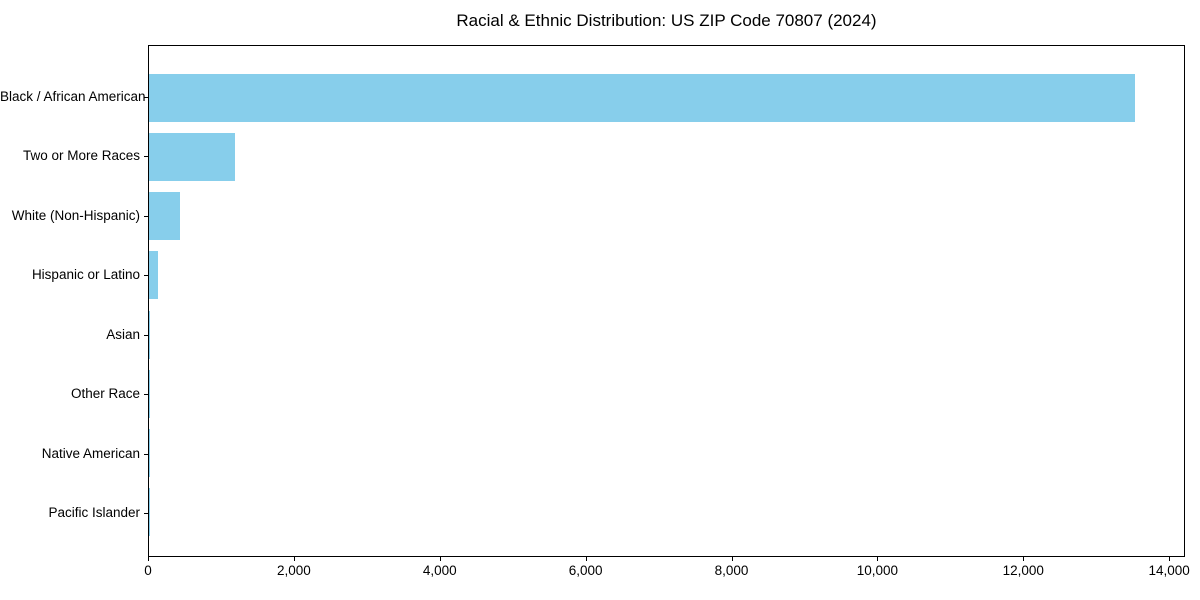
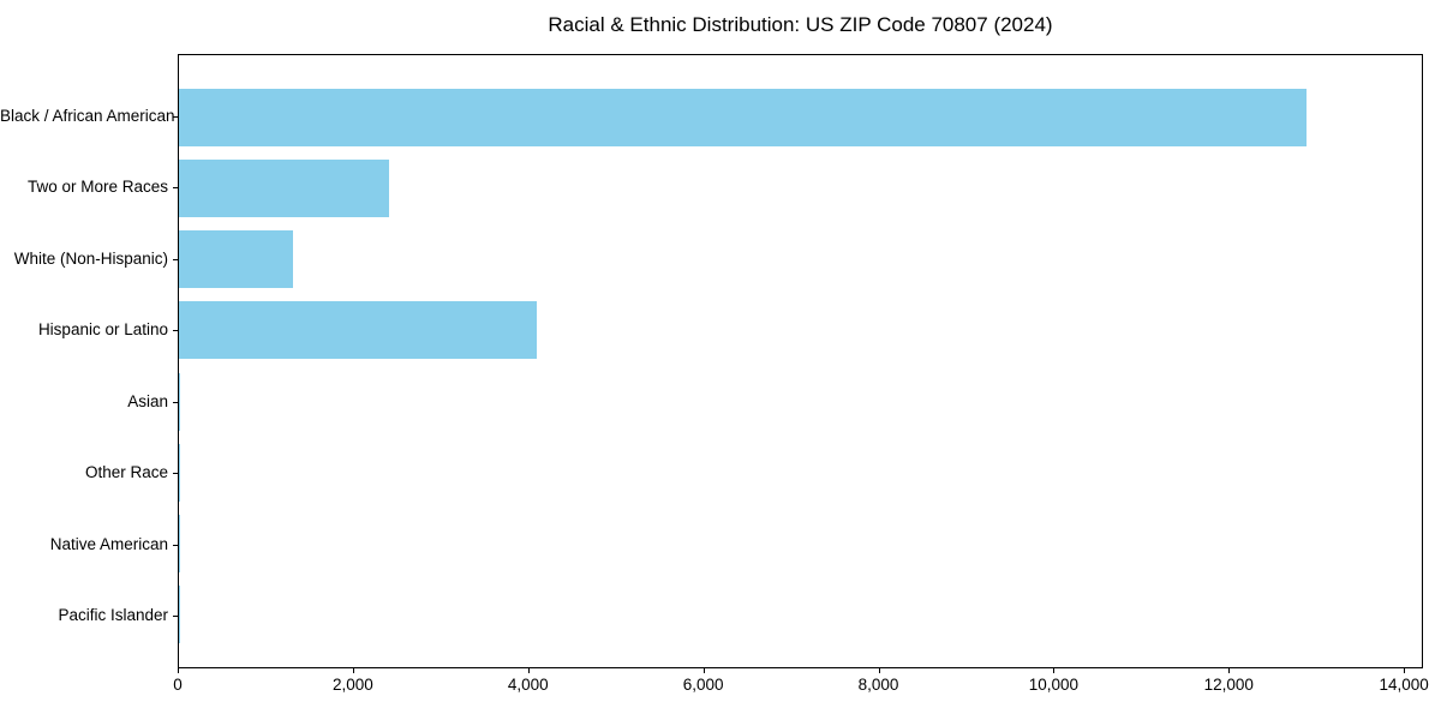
Black / African American: 13500 -> 12900
Two or More Races: 1200 -> 2400
White (Non-Hispanic): 400 -> 1300
Hispanic or Latino: 100 -> 4100
